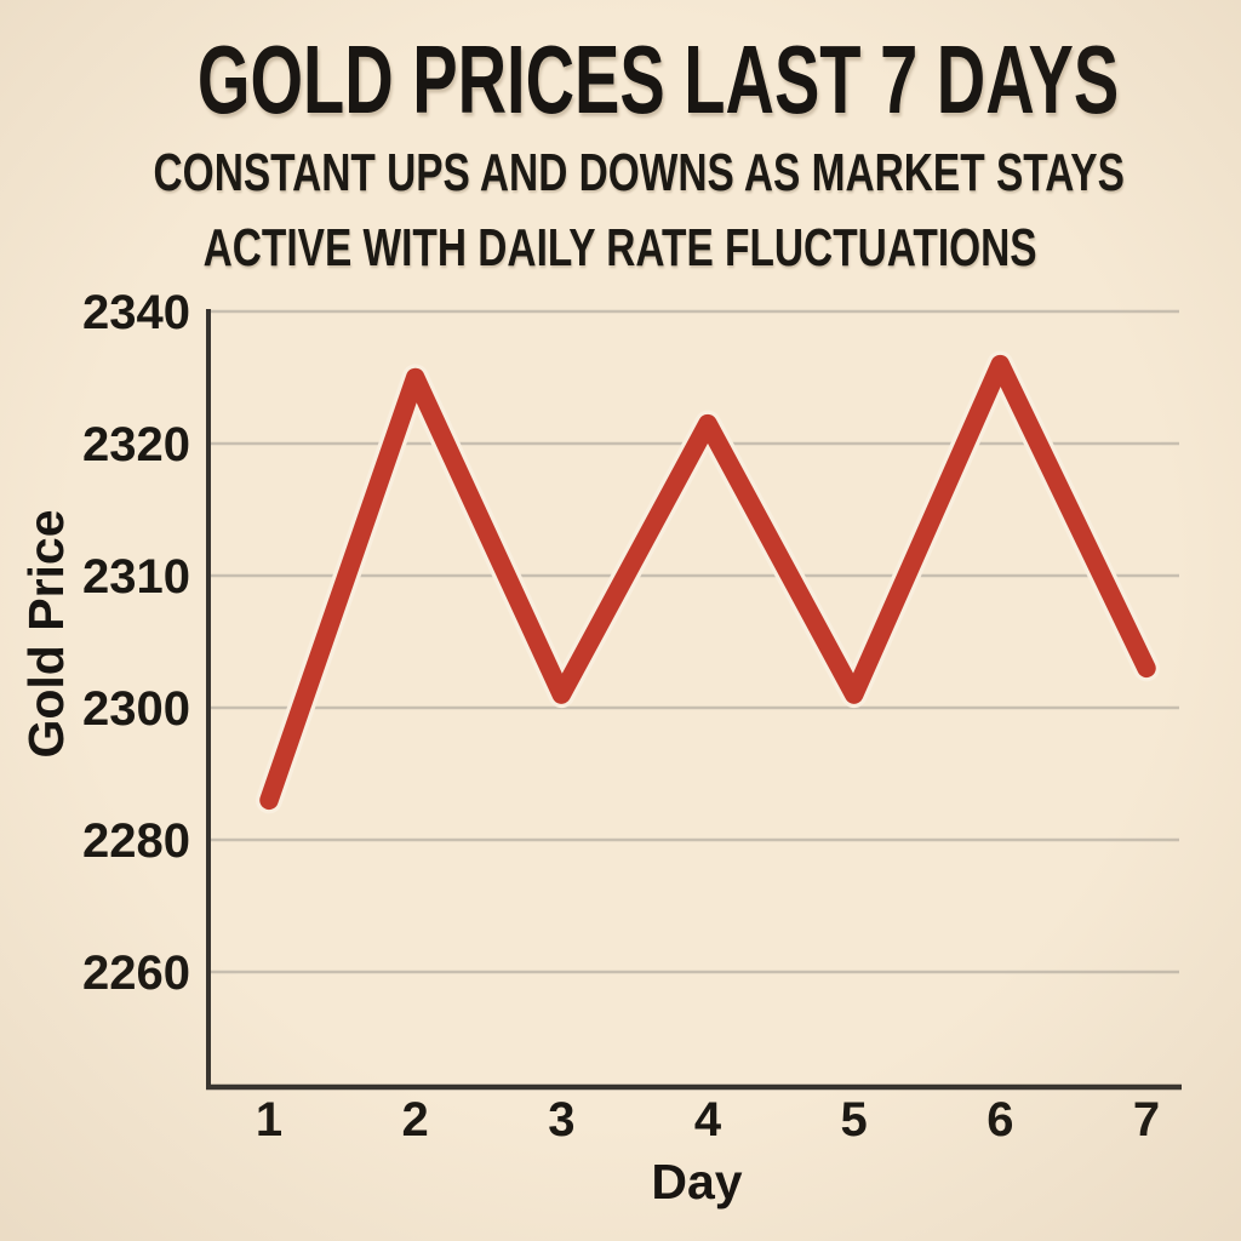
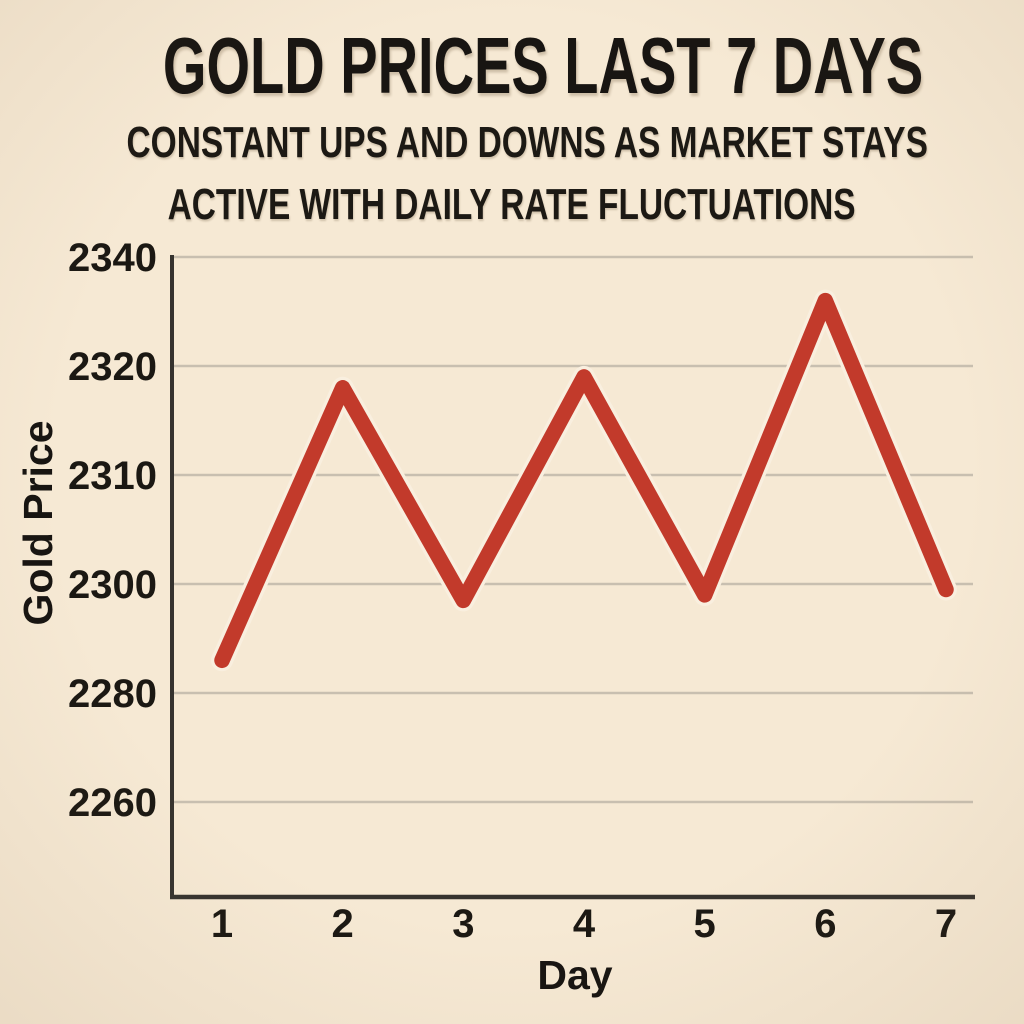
2: 2330 -> 2318
3: 2301 -> 2297
4: 2323 -> 2319
5: 2301 -> 2298
7: 2303 -> 2299
